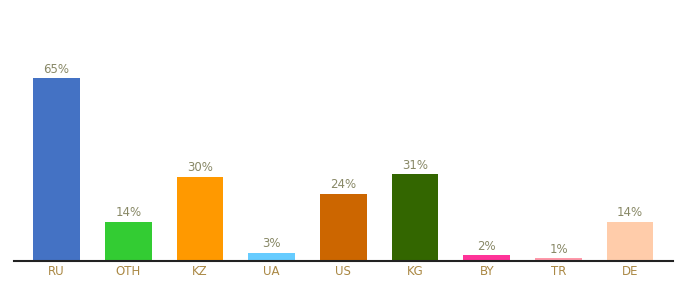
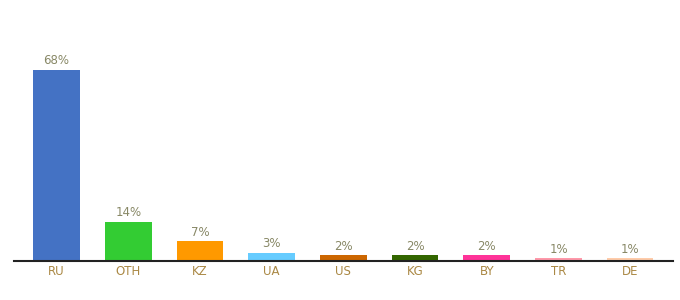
RU: 65% -> 68%
KZ: 30% -> 7%
US: 24% -> 2%
KG: 31% -> 2%
DE: 14% -> 1%
